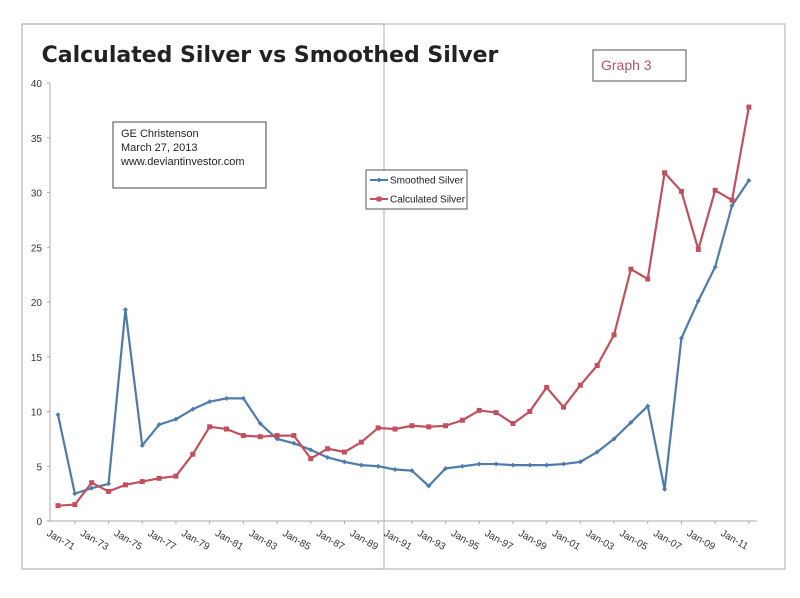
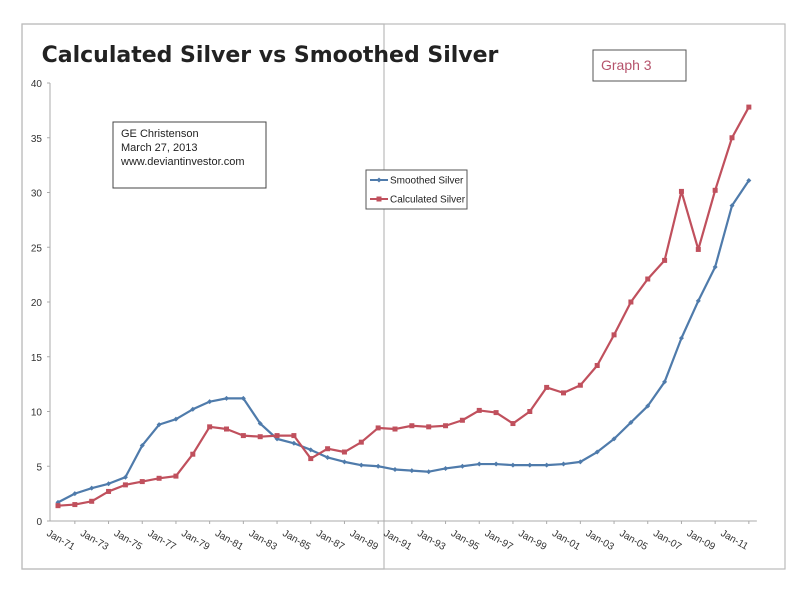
Smoothed Silver/Jan-71: 9.7 -> 1.7
Calculated Silver/Jan-73: 3.5 -> 1.8
Smoothed Silver/Jan-75: 19.3 -> 4.0
Smoothed Silver/Jan-93: 3.2 -> 4.5
Calculated Silver/Jan-01: 10.4 -> 11.7
Calculated Silver/Jan-05: 23.0 -> 20.0
Smoothed Silver/Jan-07: 2.9 -> 12.7
Calculated Silver/Jan-07: 31.8 -> 23.8
Calculated Silver/Jan-11: 29.3 -> 35.0
